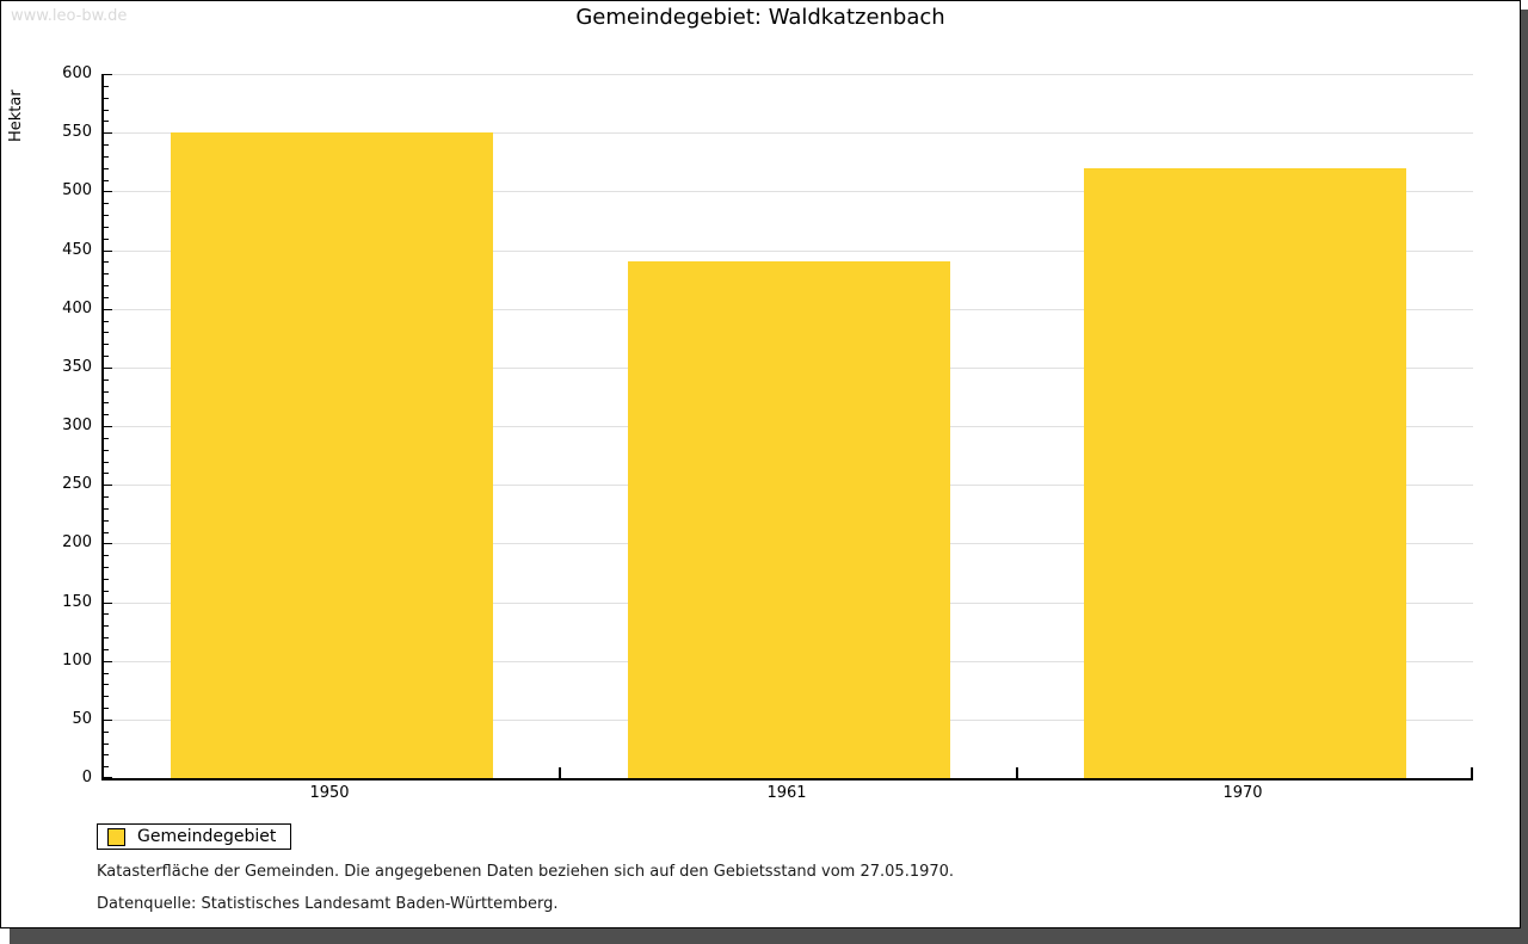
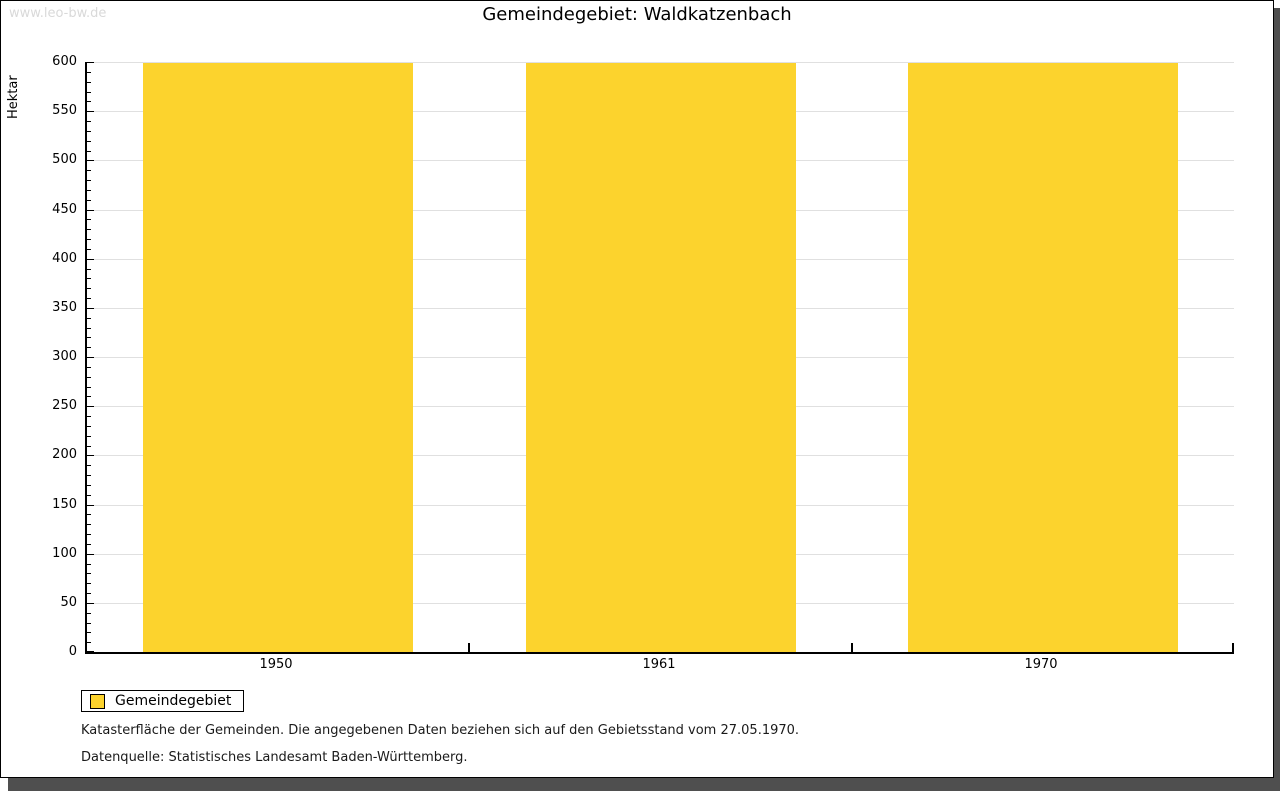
1950: 550 -> 600
1961: 440 -> 600
1970: 520 -> 600
